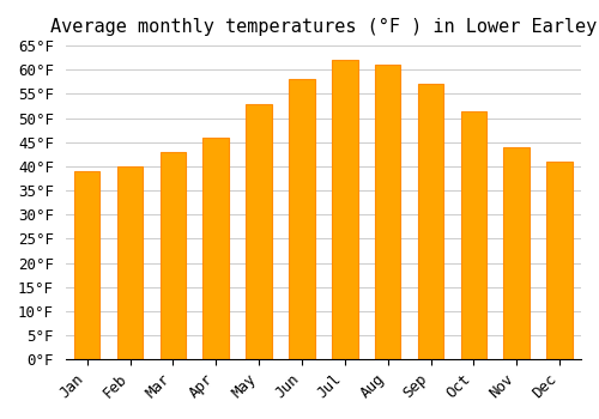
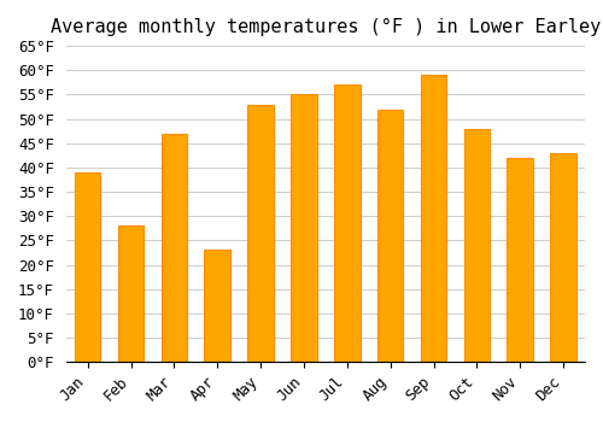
Feb: 40.0°F -> 28.0°F
Mar: 43.0°F -> 47.0°F
Apr: 46.0°F -> 23.0°F
Jun: 58.0°F -> 55.0°F
Jul: 62.0°F -> 57.0°F
Aug: 61.0°F -> 52.0°F
Sep: 57.0°F -> 59.0°F
Oct: 51.5°F -> 48.0°F
Nov: 44.0°F -> 42.0°F
Dec: 41.0°F -> 43.0°F
